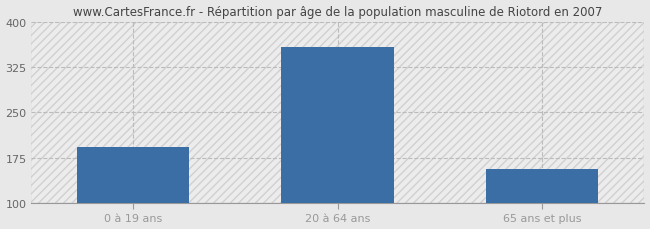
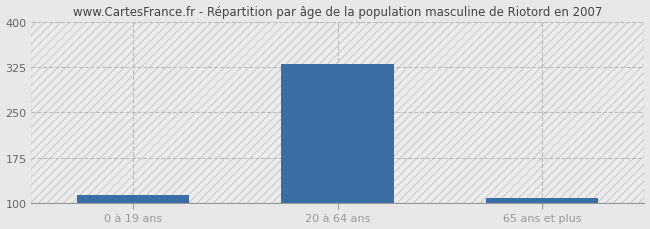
0 à 19 ans: 192 -> 113
20 à 64 ans: 358 -> 330
65 ans et plus: 156 -> 108
